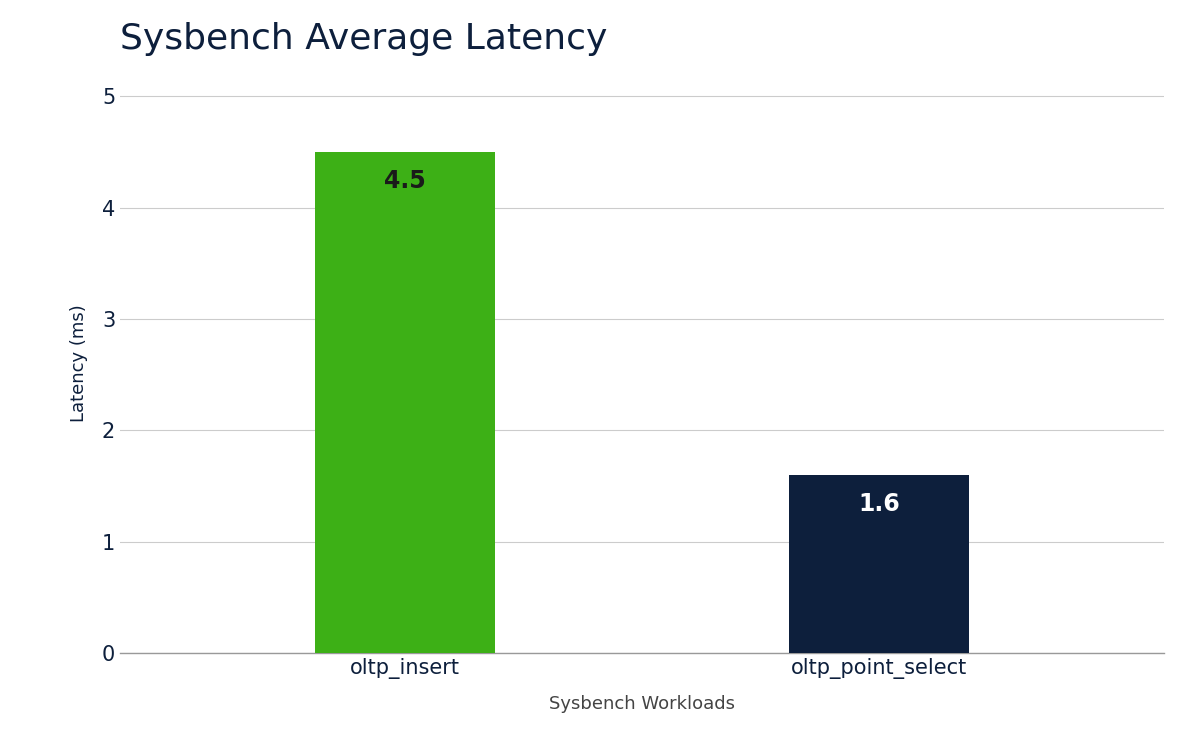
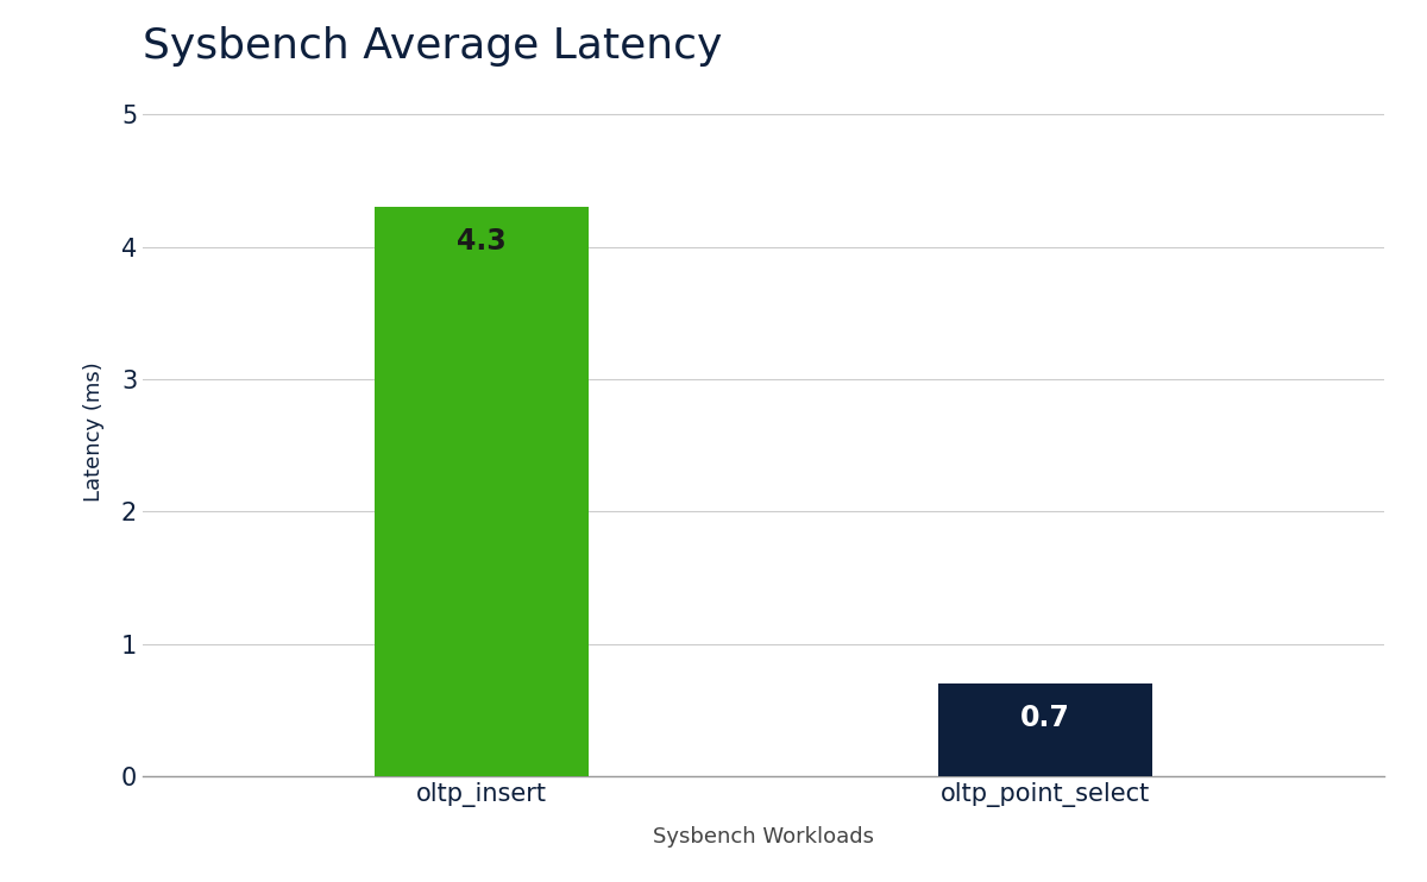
oltp_insert: 4.5 -> 4.3
oltp_point_select: 1.6 -> 0.7
